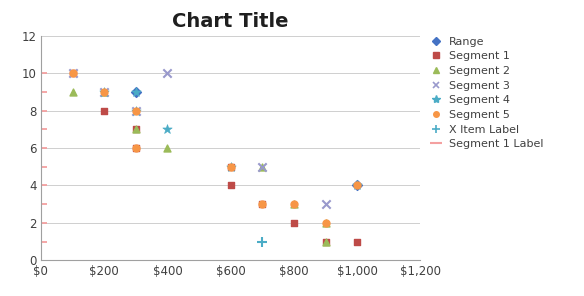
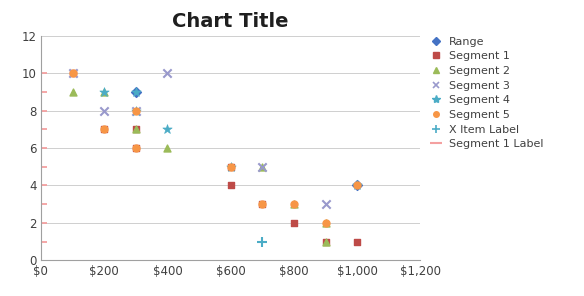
Segment 1/$200: 8 -> 7
Segment 3/$200: 9 -> 8
Segment 5/$200: 9 -> 7
